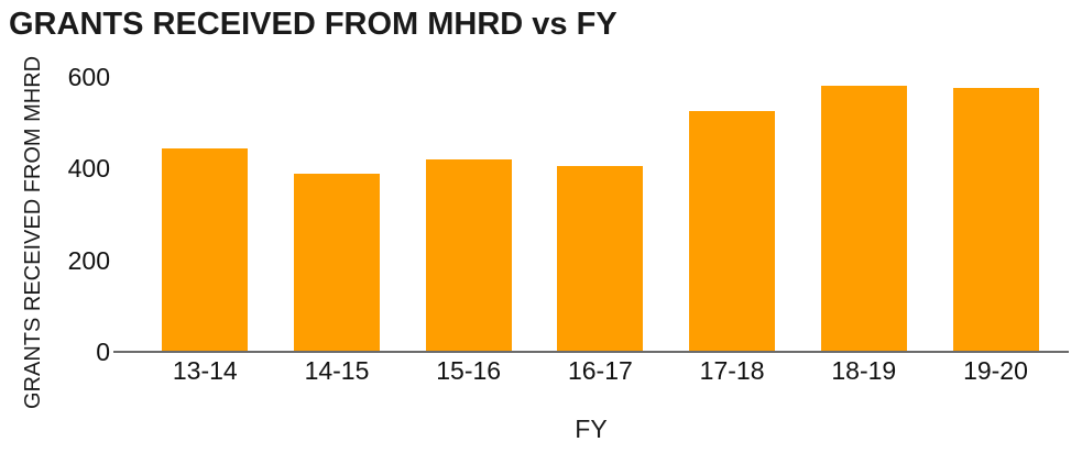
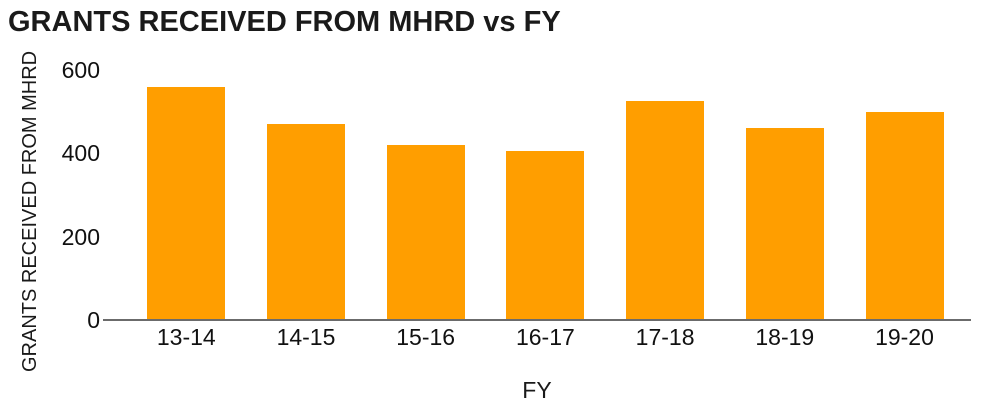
13-14: 440 -> 560
14-15: 390 -> 470
18-19: 580 -> 460
19-20: 580 -> 500
